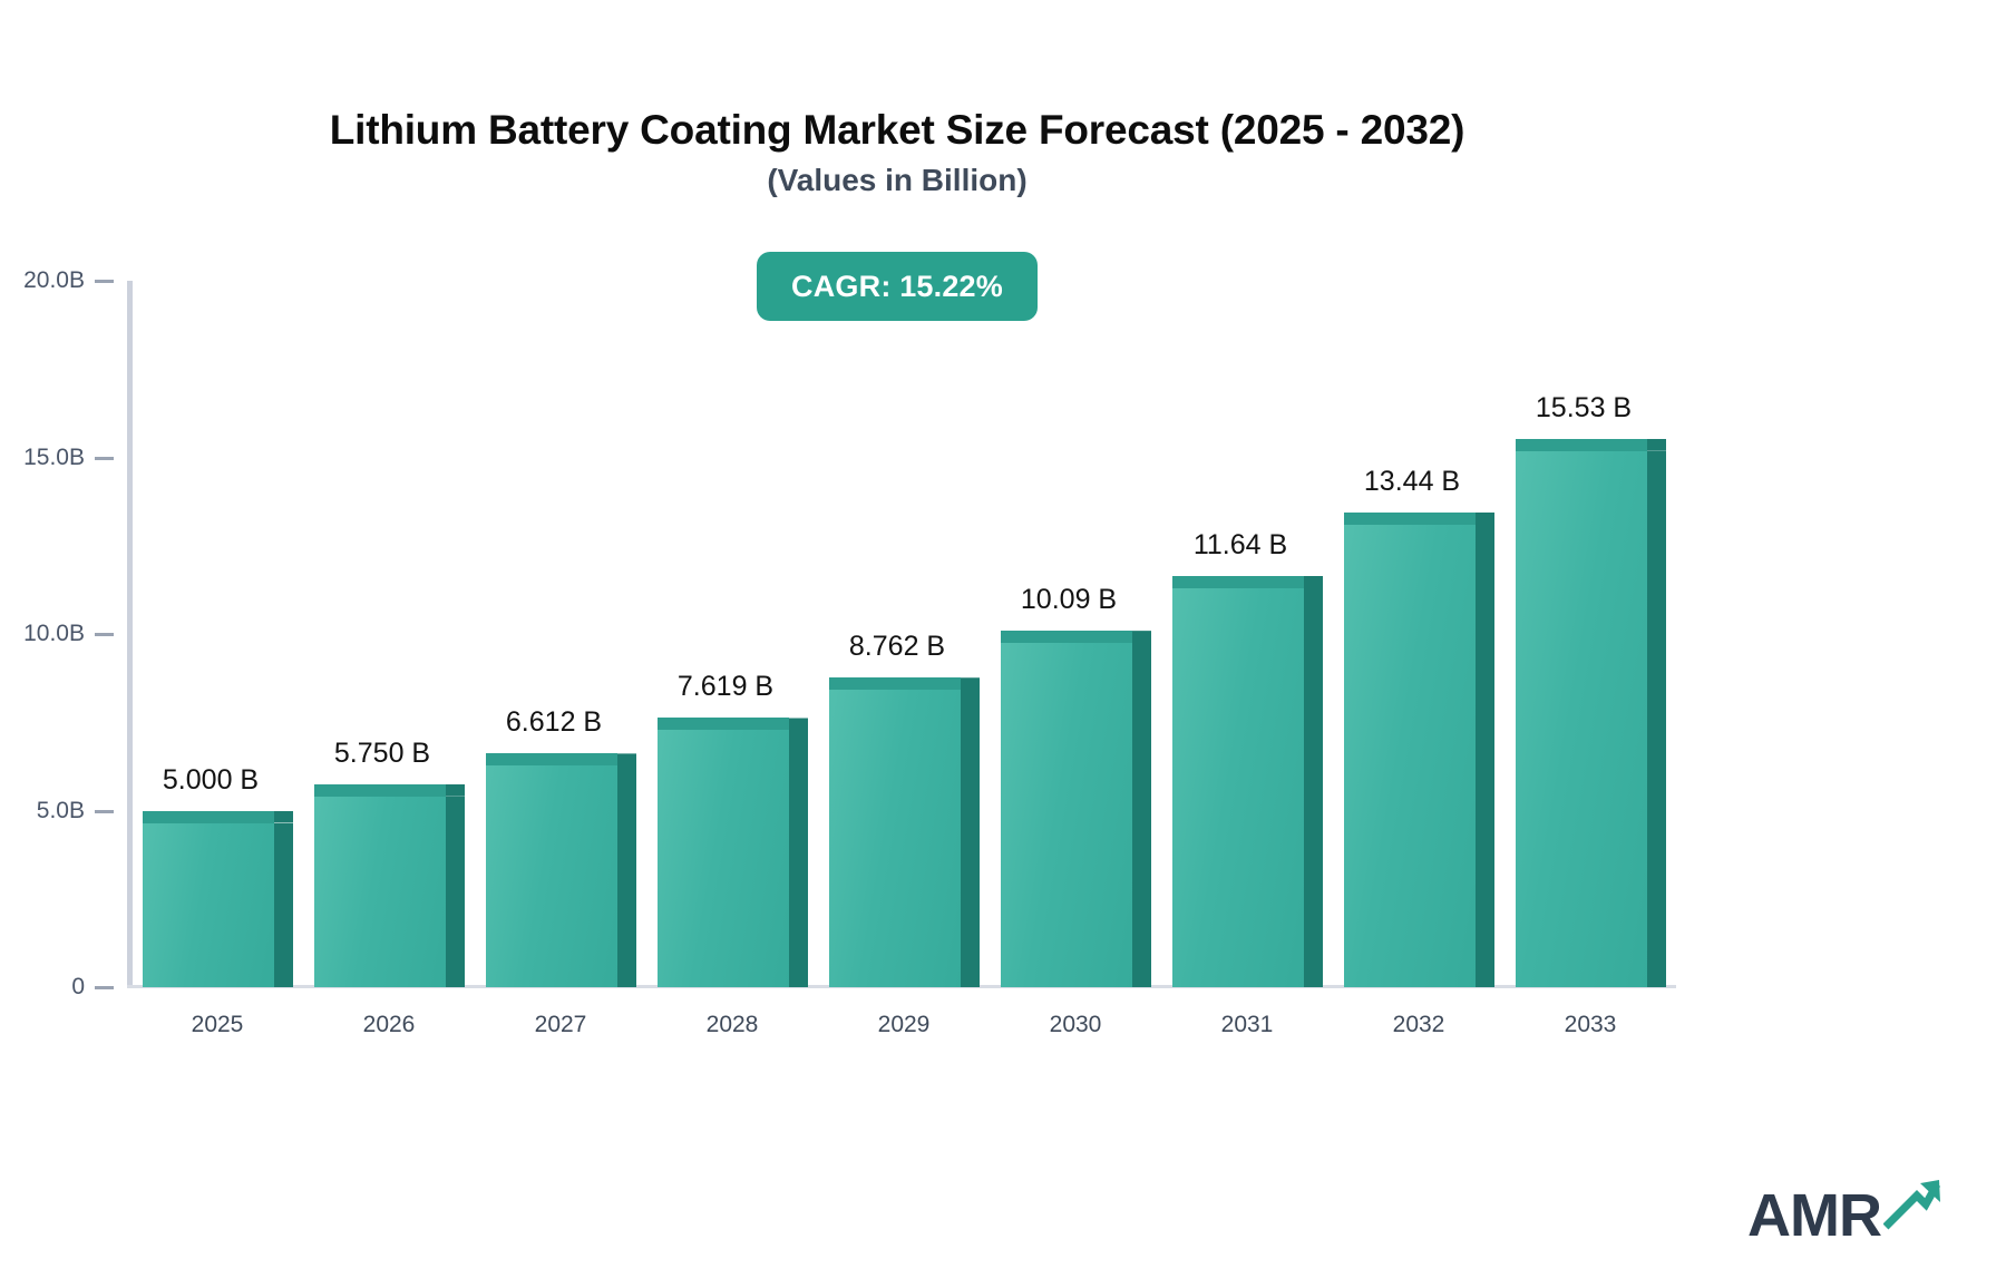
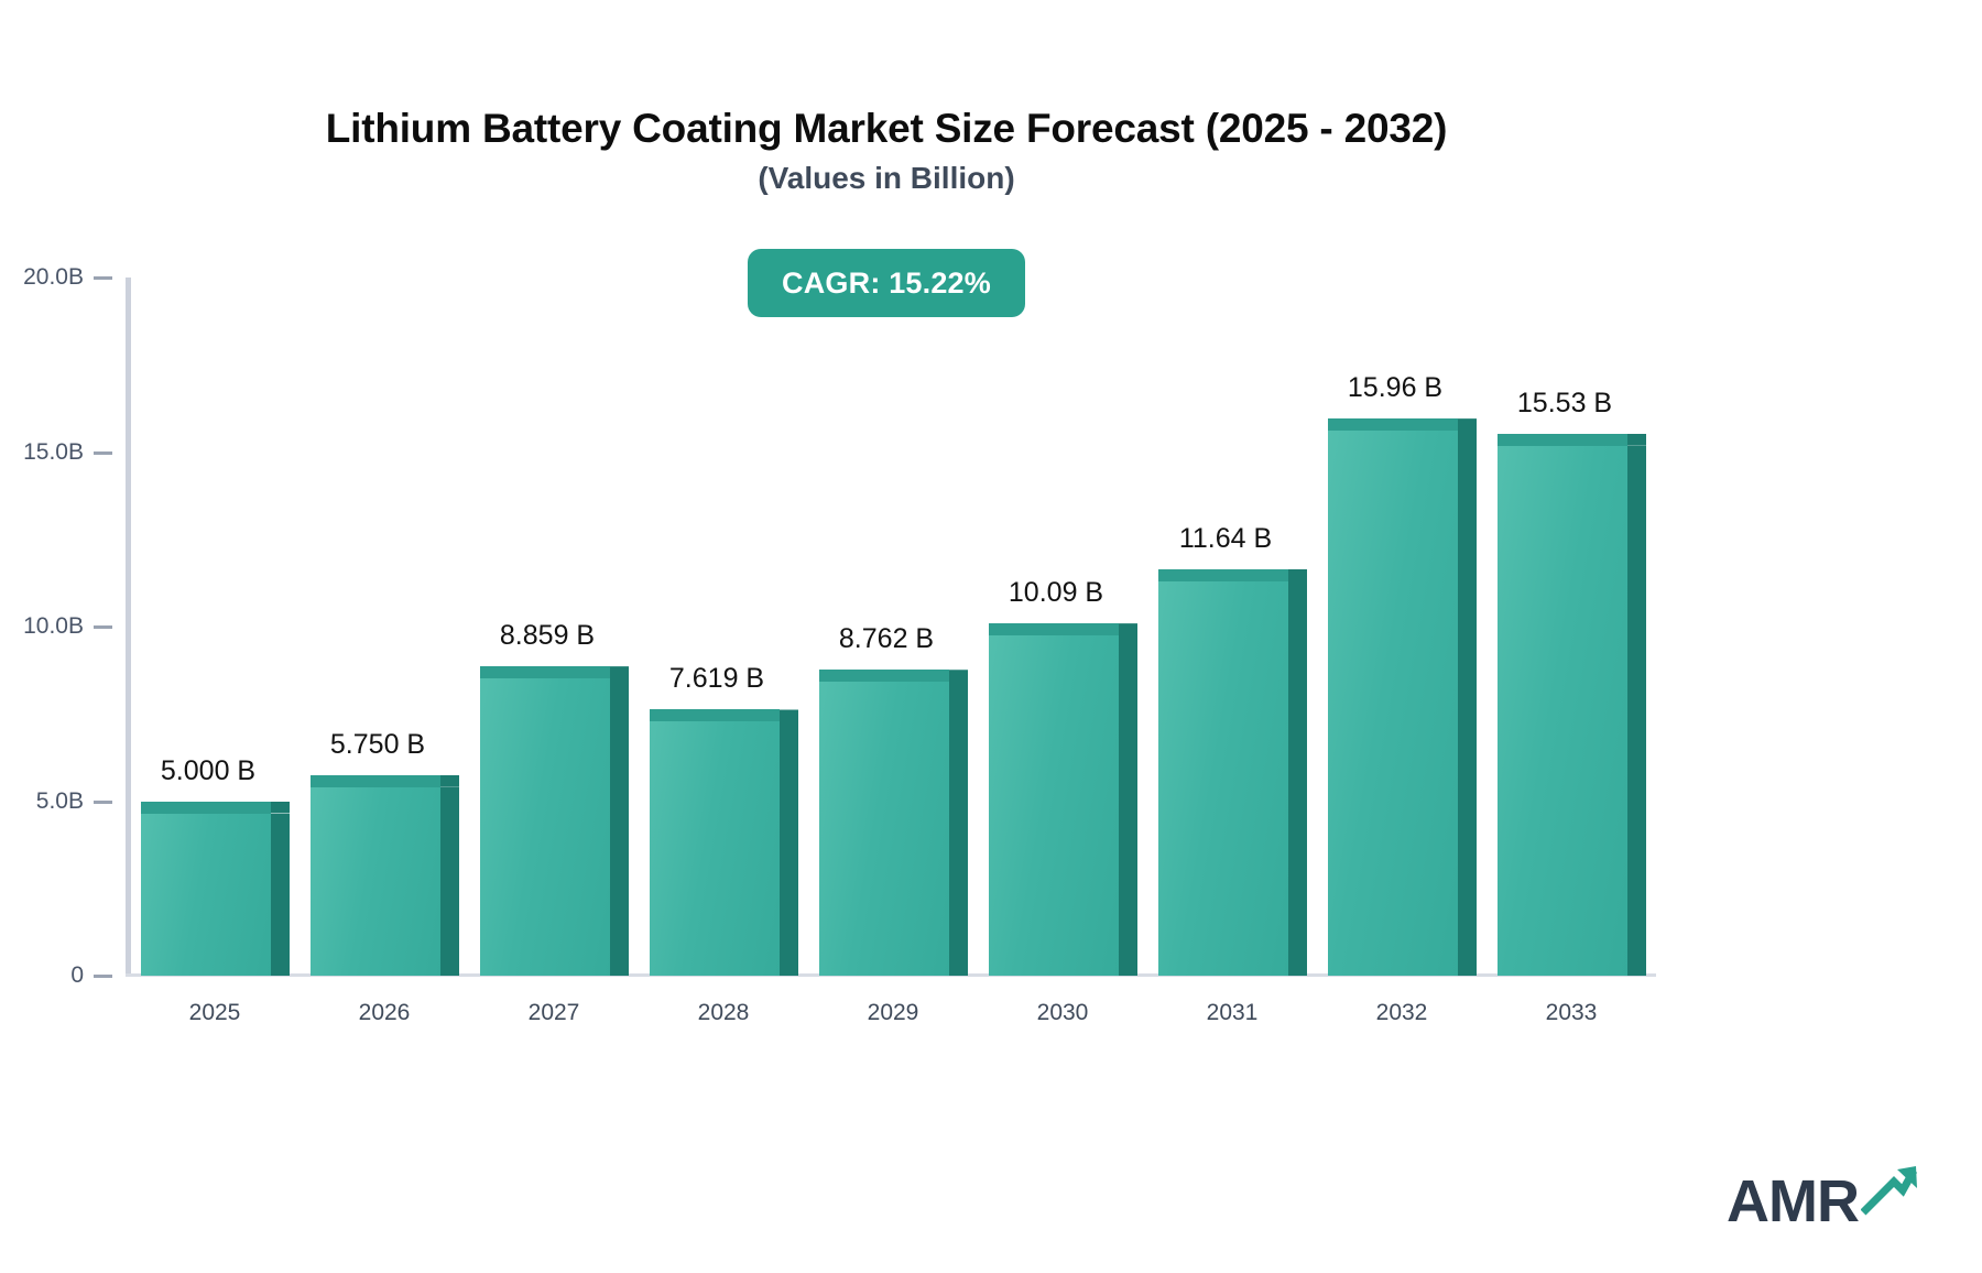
2027: 6.612 -> 8.859
2032: 13.44 -> 15.96
